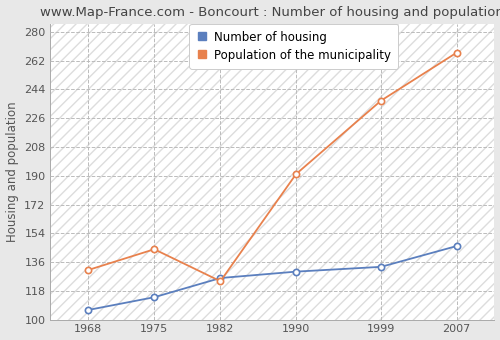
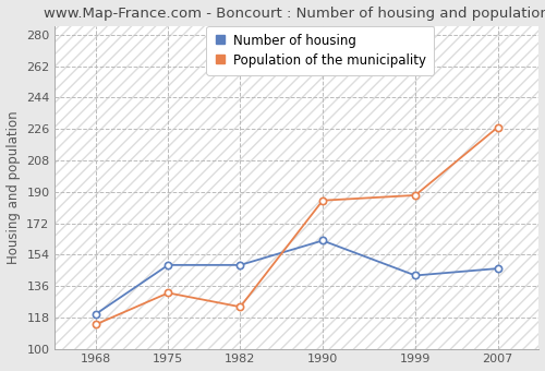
Number of housing/1968: 106 -> 120
Population of the municipality/1968: 131 -> 114
Number of housing/1975: 114 -> 148
Population of the municipality/1975: 144 -> 132
Number of housing/1982: 126 -> 148
Number of housing/1990: 130 -> 162
Population of the municipality/1990: 191 -> 185
Number of housing/1999: 133 -> 142
Population of the municipality/1999: 237 -> 188
Population of the municipality/2007: 267 -> 227
